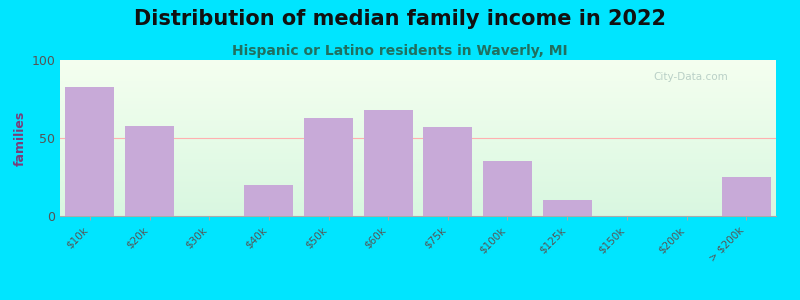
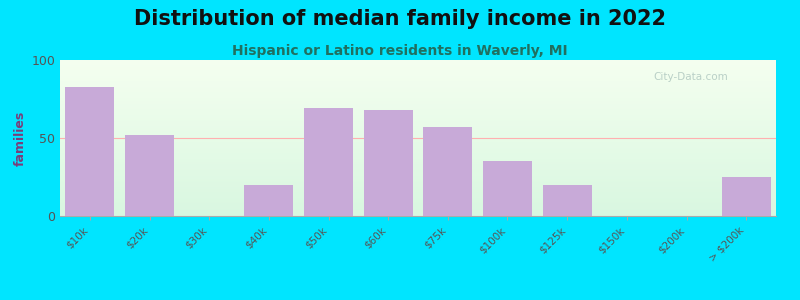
$20k: 58 -> 52
$50k: 63 -> 69
$125k: 10 -> 20
